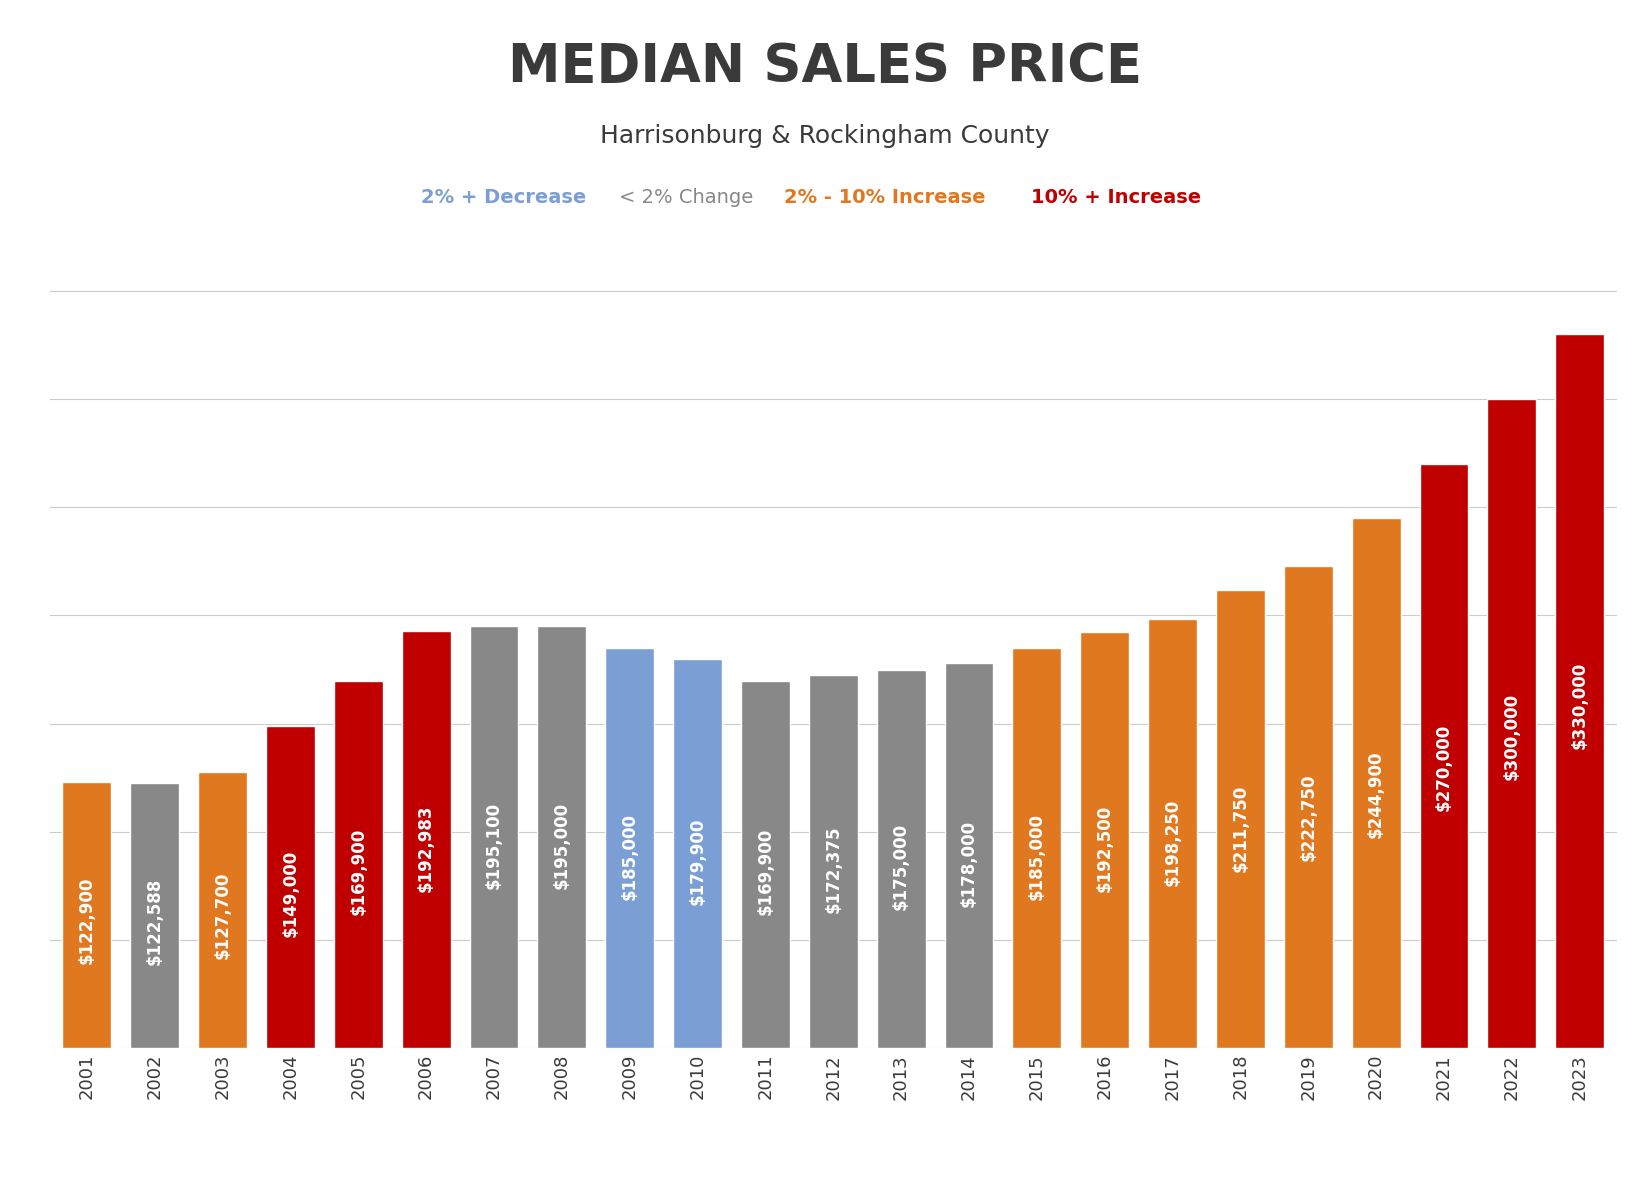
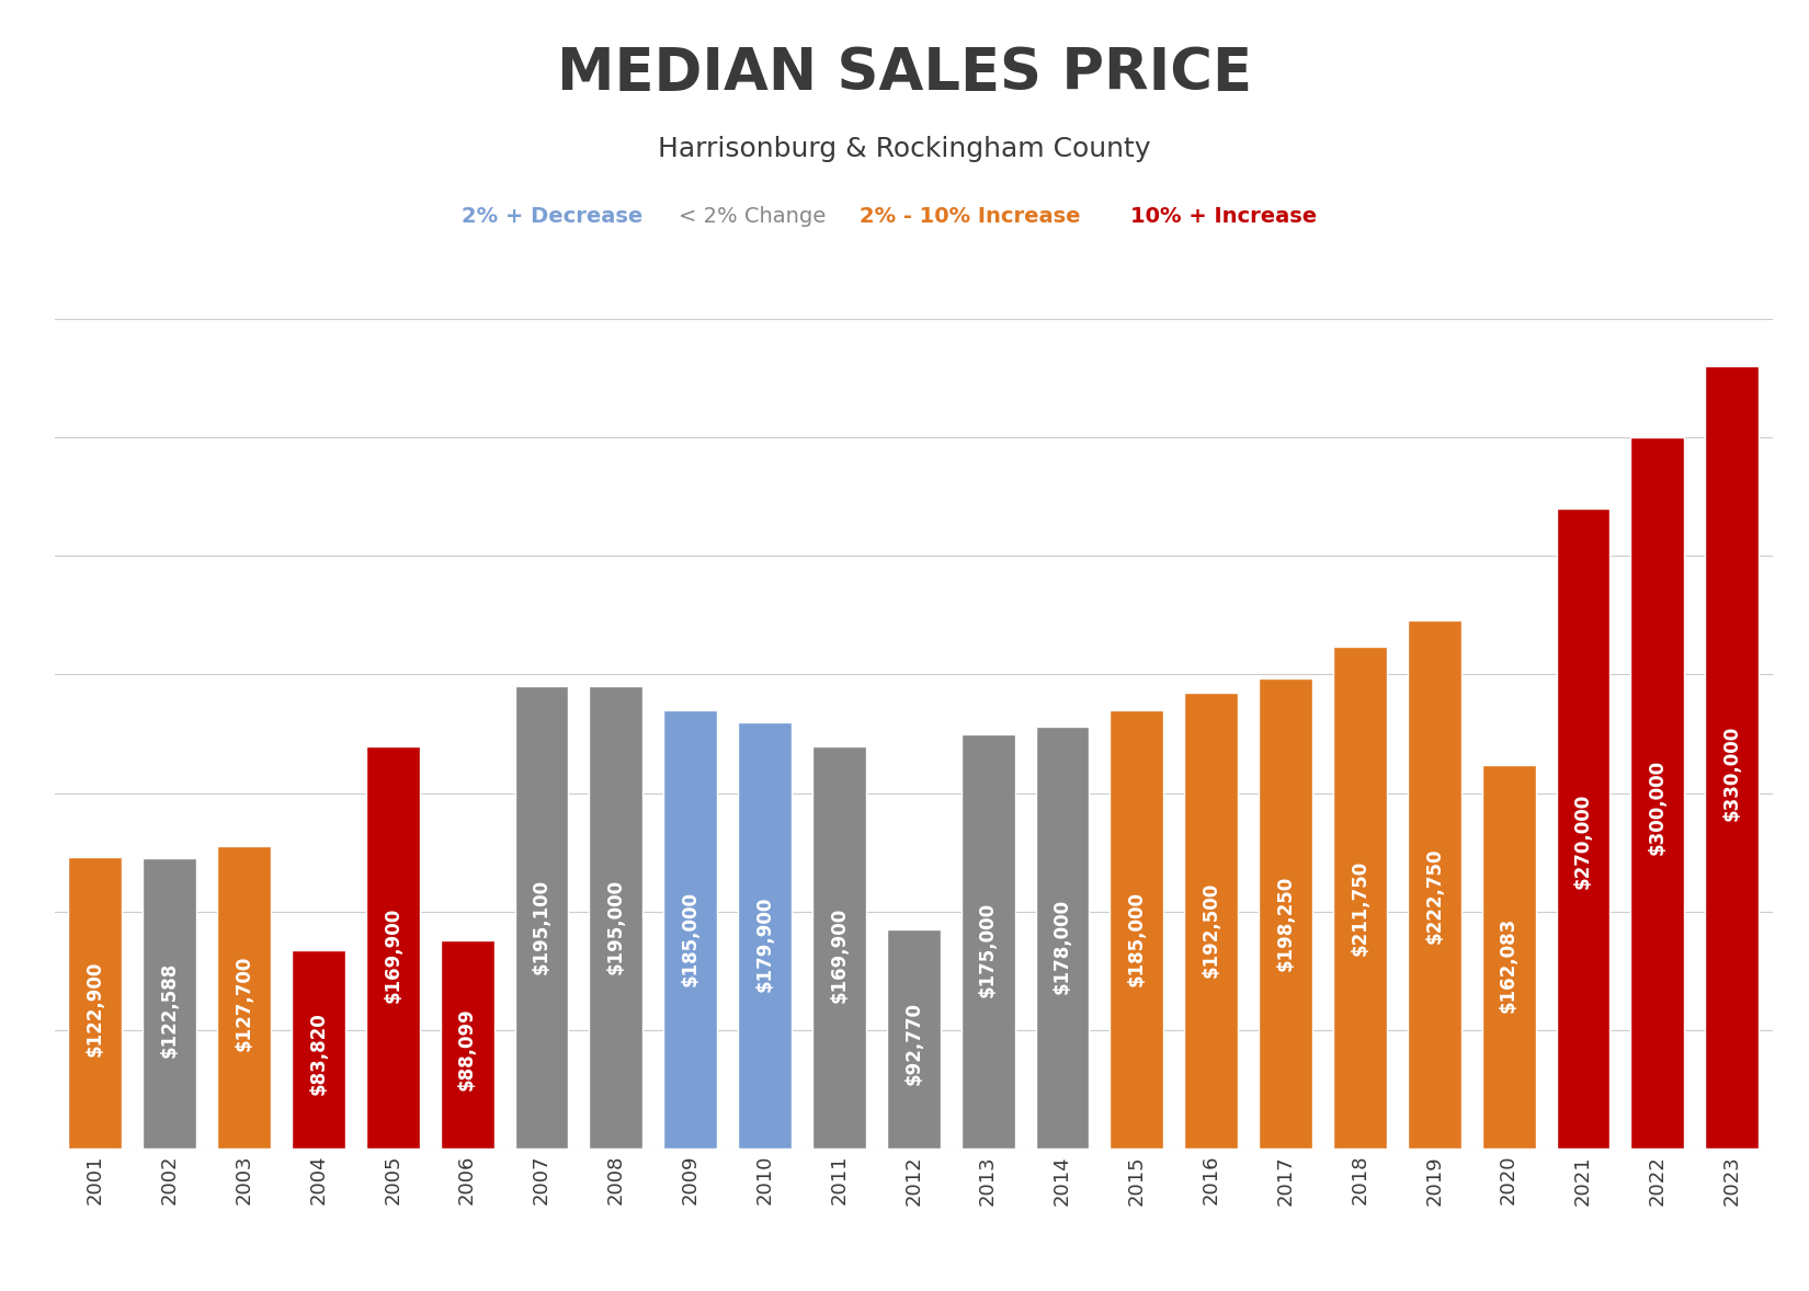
2004: $149,000 -> $83,820
2006: $192,983 -> $88,099
2012: $172,375 -> $92,770
2020: $244,900 -> $162,083
